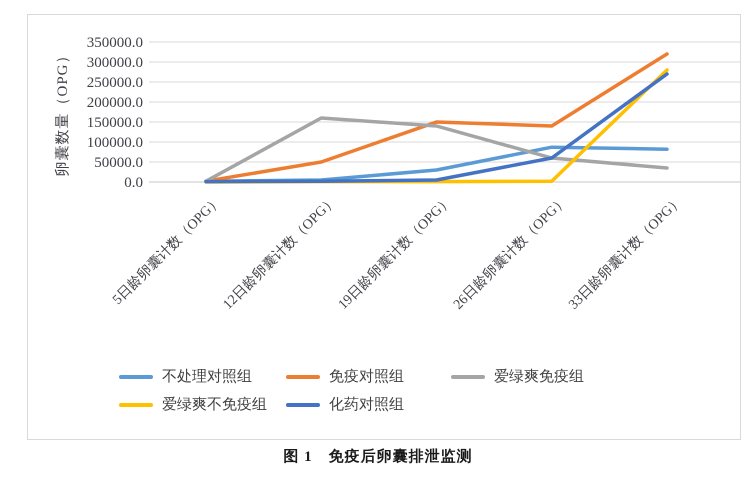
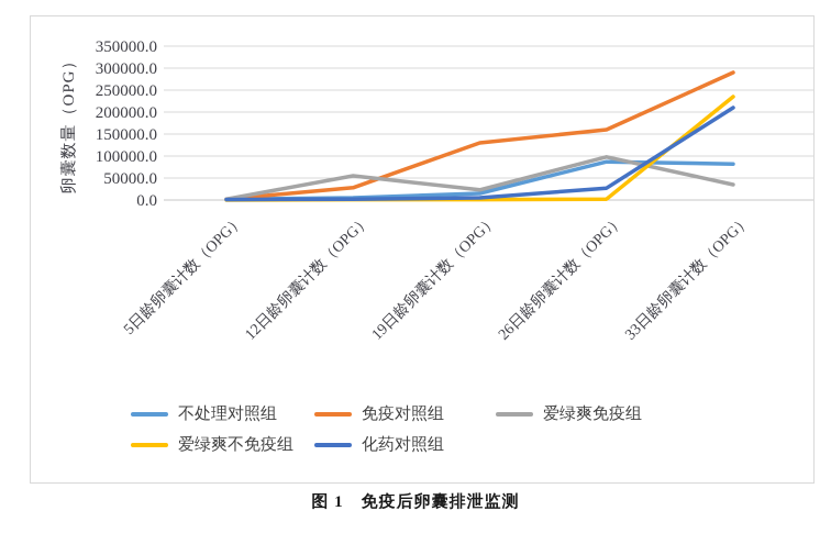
免疫对照组/12日龄卵囊计数（OPG）: 50000 -> 30000
爱绿爽免疫组/12日龄卵囊计数（OPG）: 160000 -> 60000
不处理对照组/19日龄卵囊计数（OPG）: 30000 -> 20000
免疫对照组/19日龄卵囊计数（OPG）: 150000 -> 130000
爱绿爽免疫组/19日龄卵囊计数（OPG）: 140000 -> 20000
免疫对照组/26日龄卵囊计数（OPG）: 140000 -> 160000
爱绿爽免疫组/26日龄卵囊计数（OPG）: 60000 -> 100000
化药对照组/26日龄卵囊计数（OPG）: 60000 -> 30000
免疫对照组/33日龄卵囊计数（OPG）: 320000 -> 290000
爱绿爽不免疫组/33日龄卵囊计数（OPG）: 280000 -> 240000
化药对照组/33日龄卵囊计数（OPG）: 270000 -> 210000
